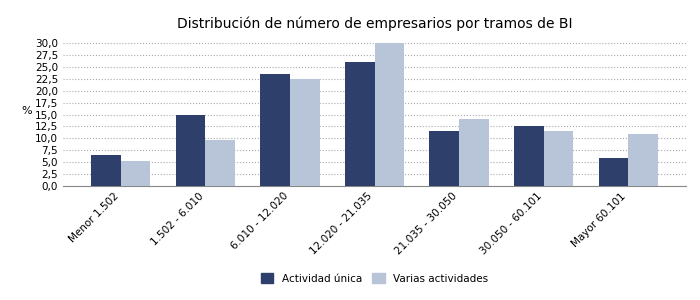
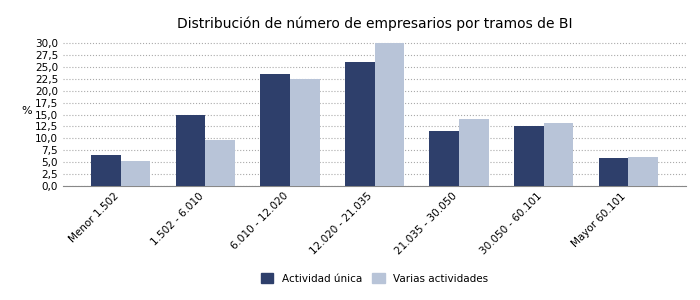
Varias actividades/30.050 - 60.101: 11,5 -> 13,2
Varias actividades/Mayor 60.101: 11,0 -> 6,0
